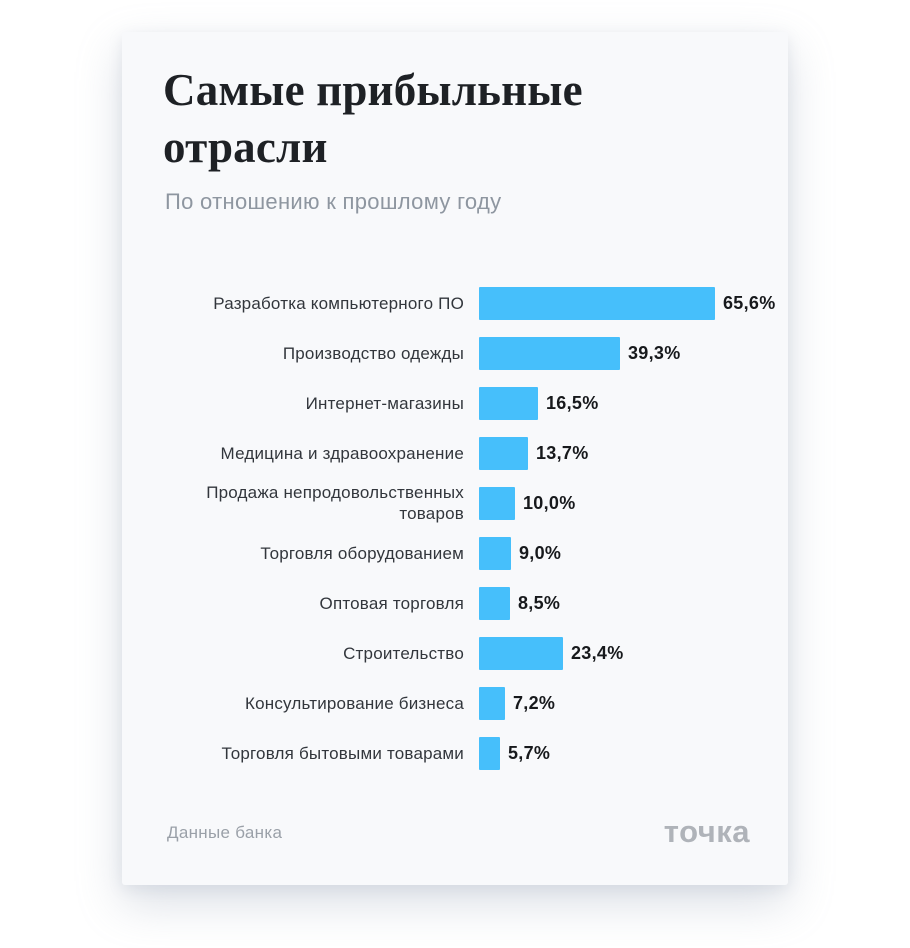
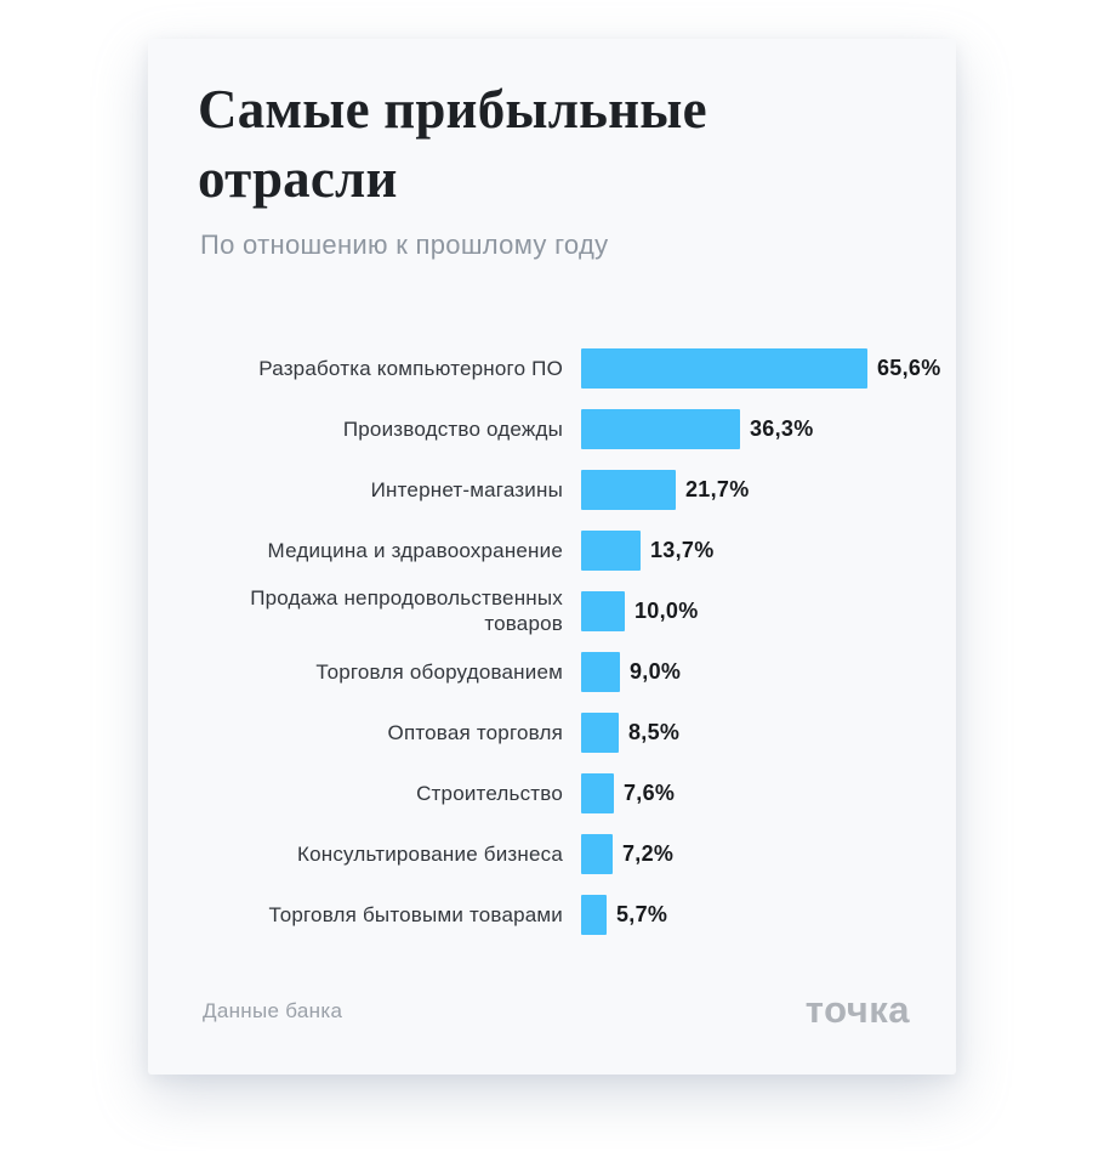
Производство одежды: 39,3% -> 36,3%
Интернет-магазины: 16,5% -> 21,7%
Строительство: 23,4% -> 7,6%
